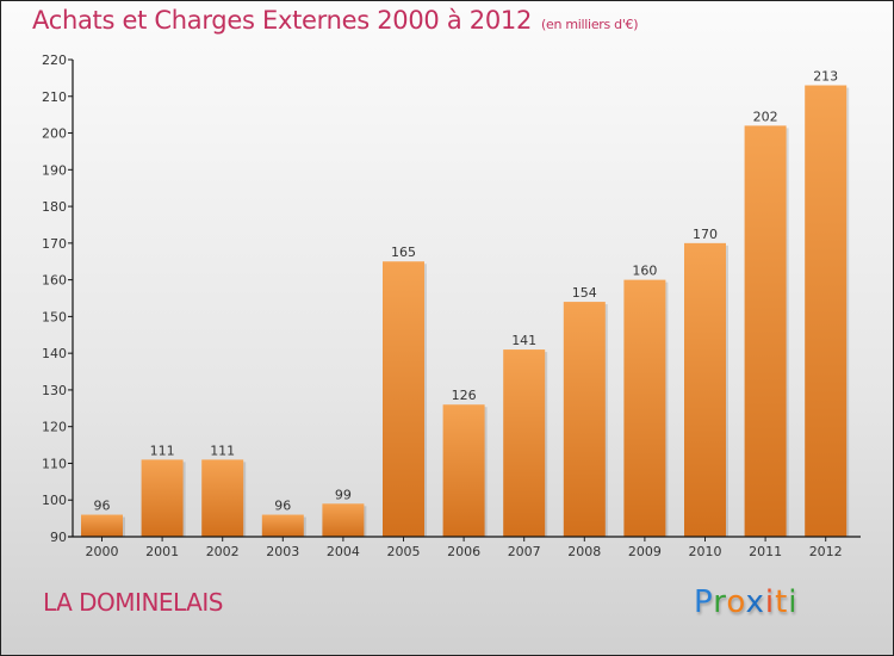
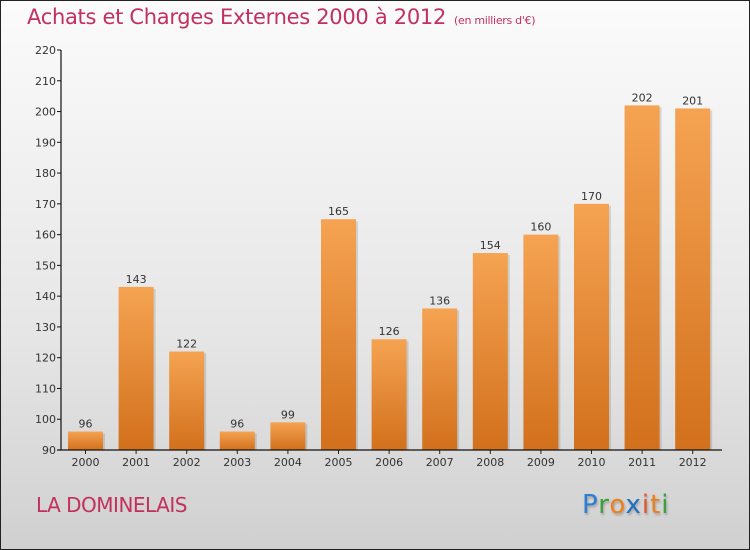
2001: 111 -> 143
2002: 111 -> 122
2007: 141 -> 136
2012: 213 -> 201
